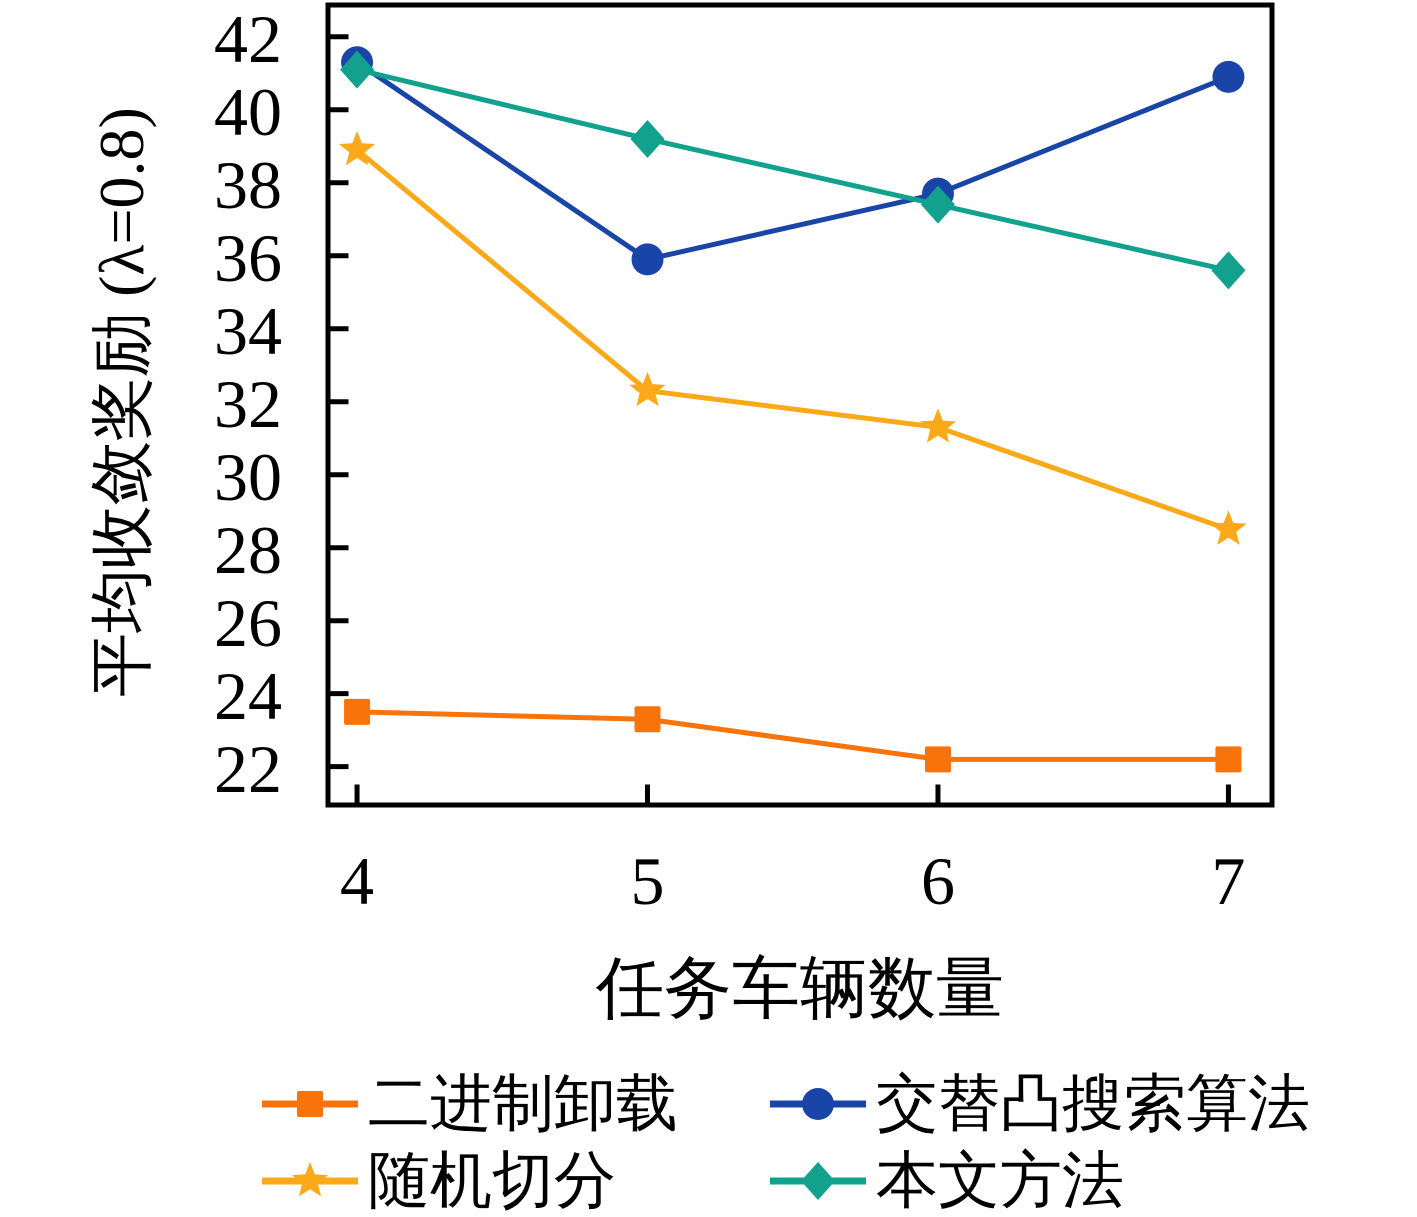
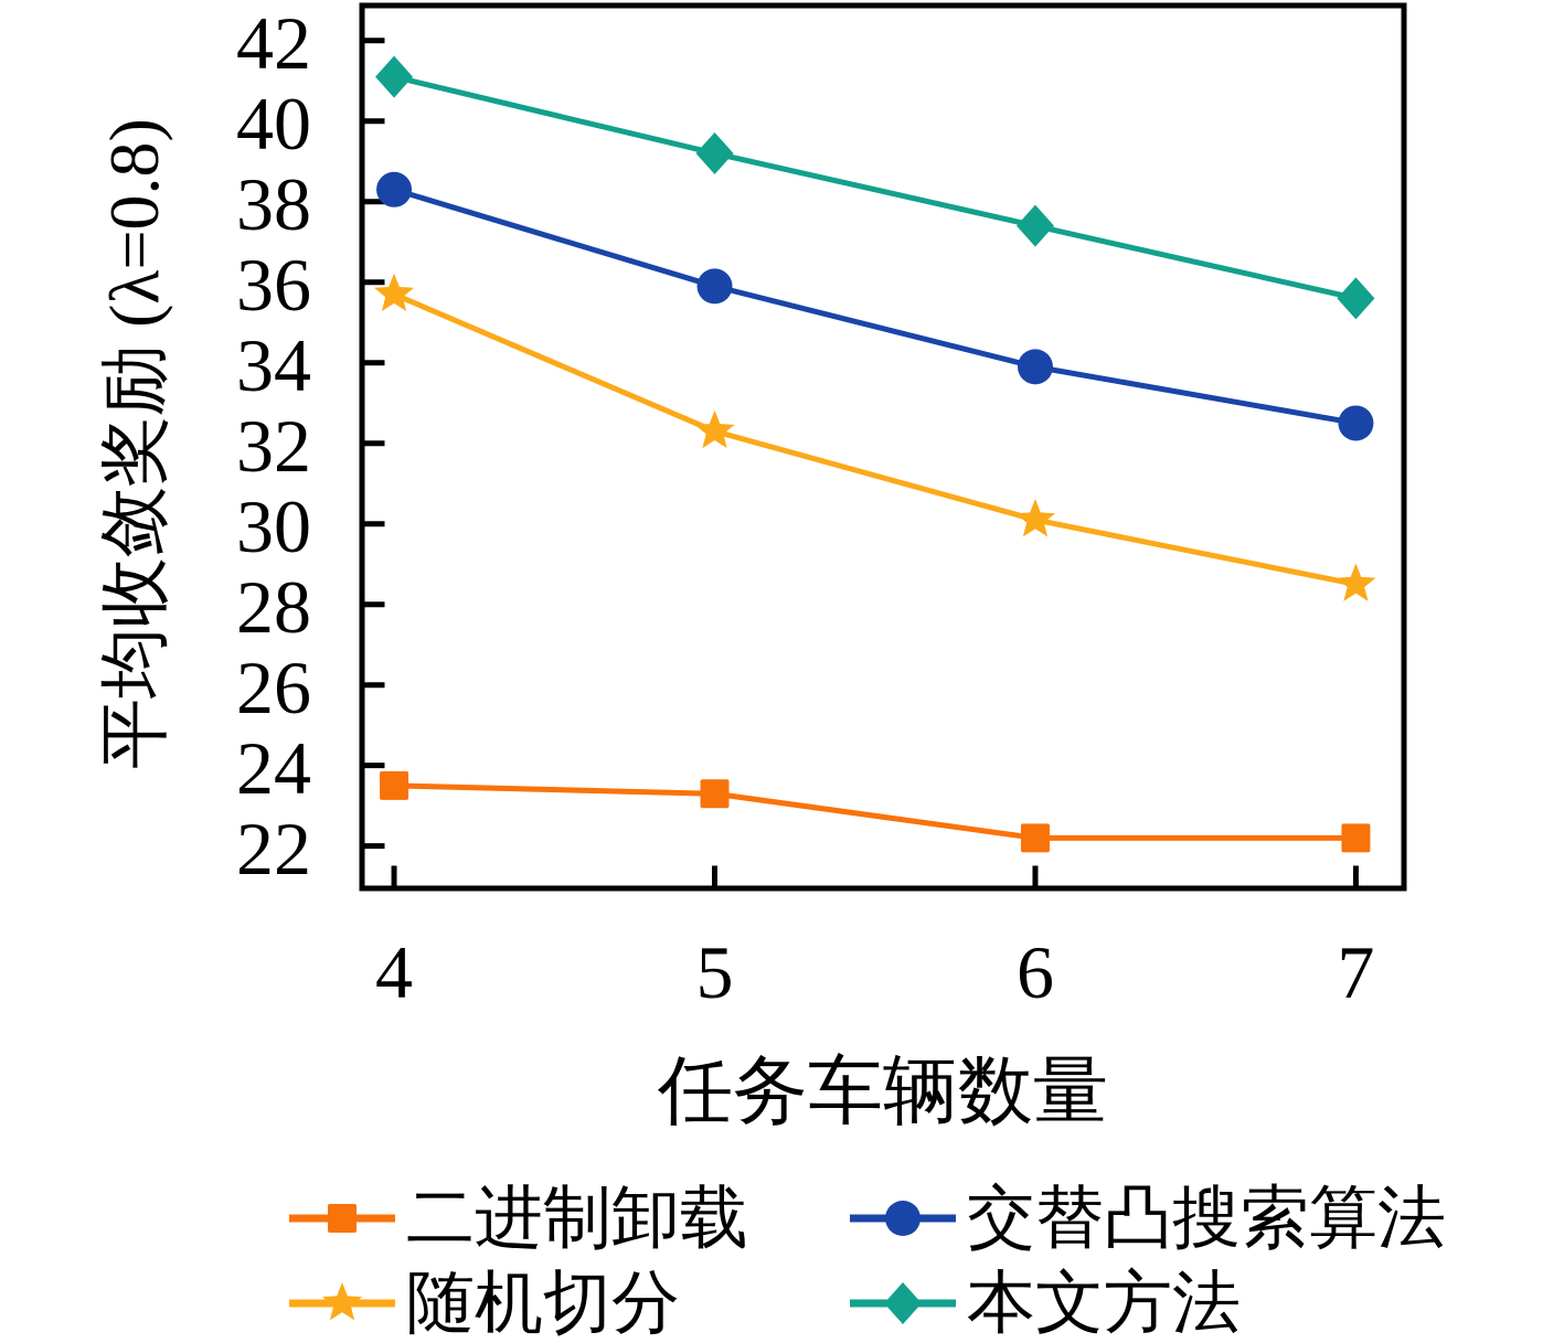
交替凸搜索算法/4: 41.3 -> 38.3
随机切分/4: 38.9 -> 35.7
交替凸搜索算法/6: 37.7 -> 33.9
随机切分/6: 31.3 -> 30.1
交替凸搜索算法/7: 40.9 -> 32.5
